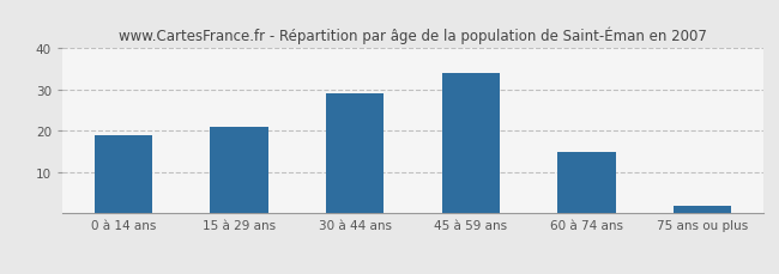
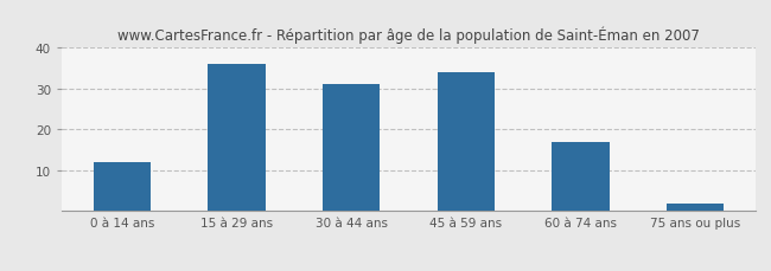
0 à 14 ans: 19 -> 12
15 à 29 ans: 21 -> 36
30 à 44 ans: 29 -> 31
60 à 74 ans: 15 -> 17
